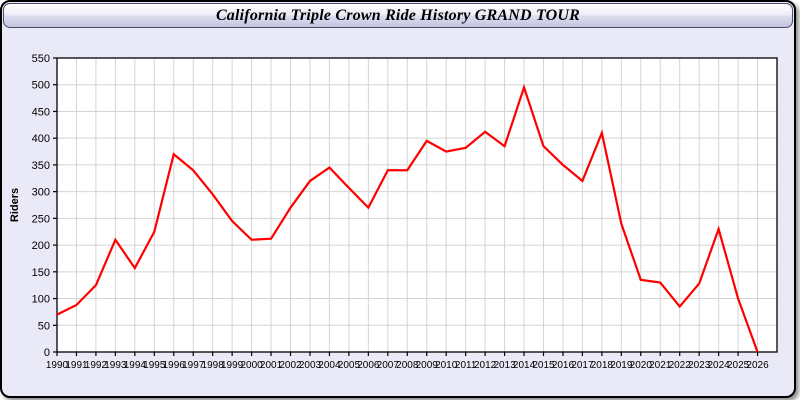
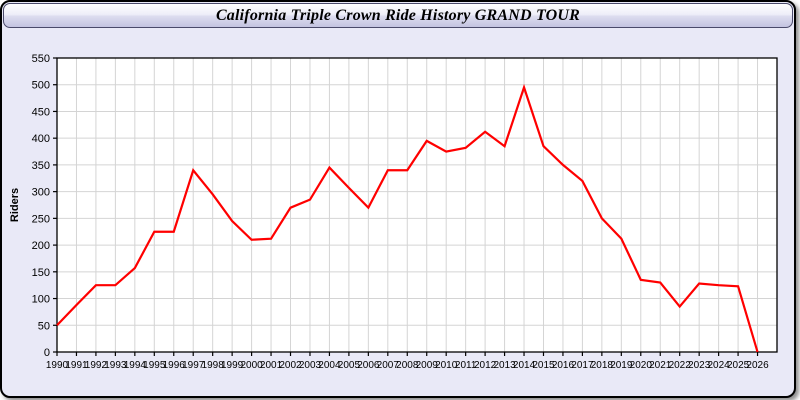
1990: 70 -> 50
1993: 210 -> 120
1996: 370 -> 220
2003: 320 -> 280
2018: 410 -> 250
2019: 240 -> 210
2024: 230 -> 120
2025: 100 -> 120
